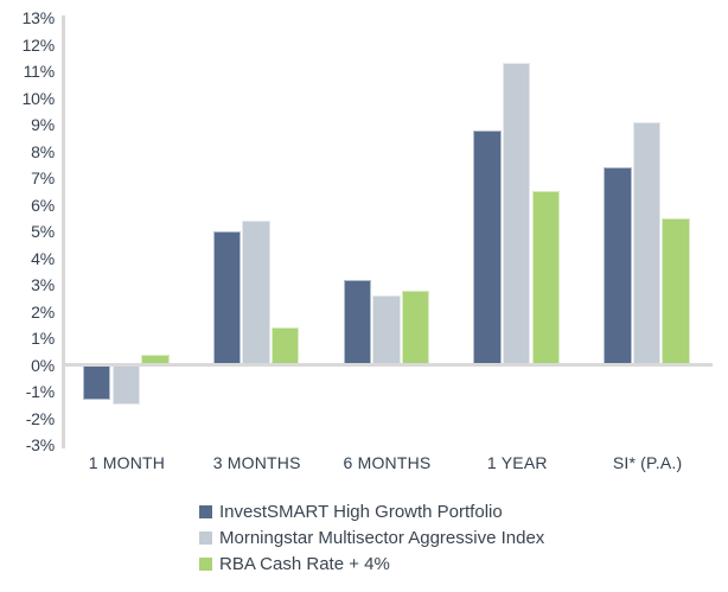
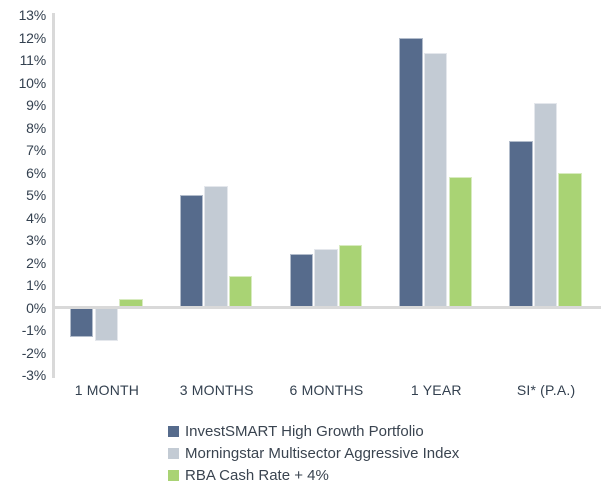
InvestSMART High Growth Portfolio/6 MONTHS: 3.2% -> 2.4%
InvestSMART High Growth Portfolio/1 YEAR: 8.8% -> 12.0%
RBA Cash Rate + 4%/1 YEAR: 6.5% -> 5.8%
RBA Cash Rate + 4%/SI* (P.A.): 5.5% -> 6.0%
